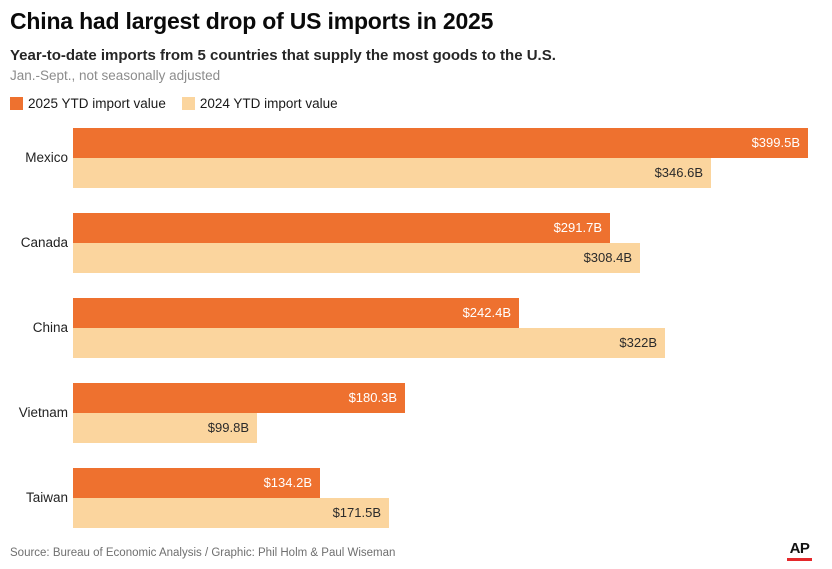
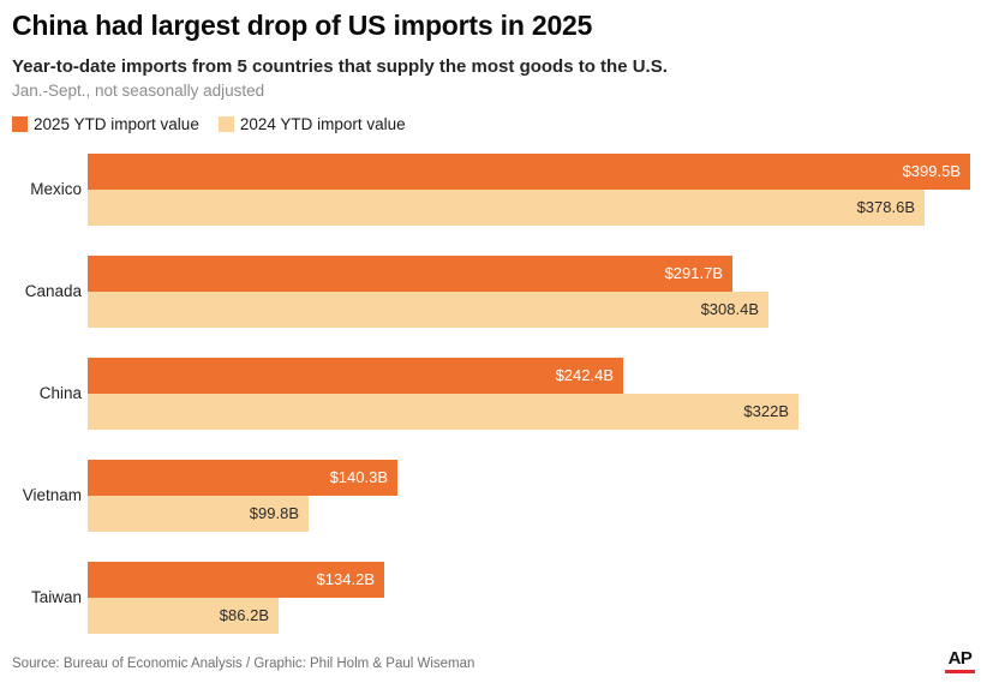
2024 YTD import value/Mexico: $346.6B -> $378.6B
2025 YTD import value/Vietnam: $180.3B -> $140.3B
2024 YTD import value/Taiwan: $171.5B -> $86.2B
